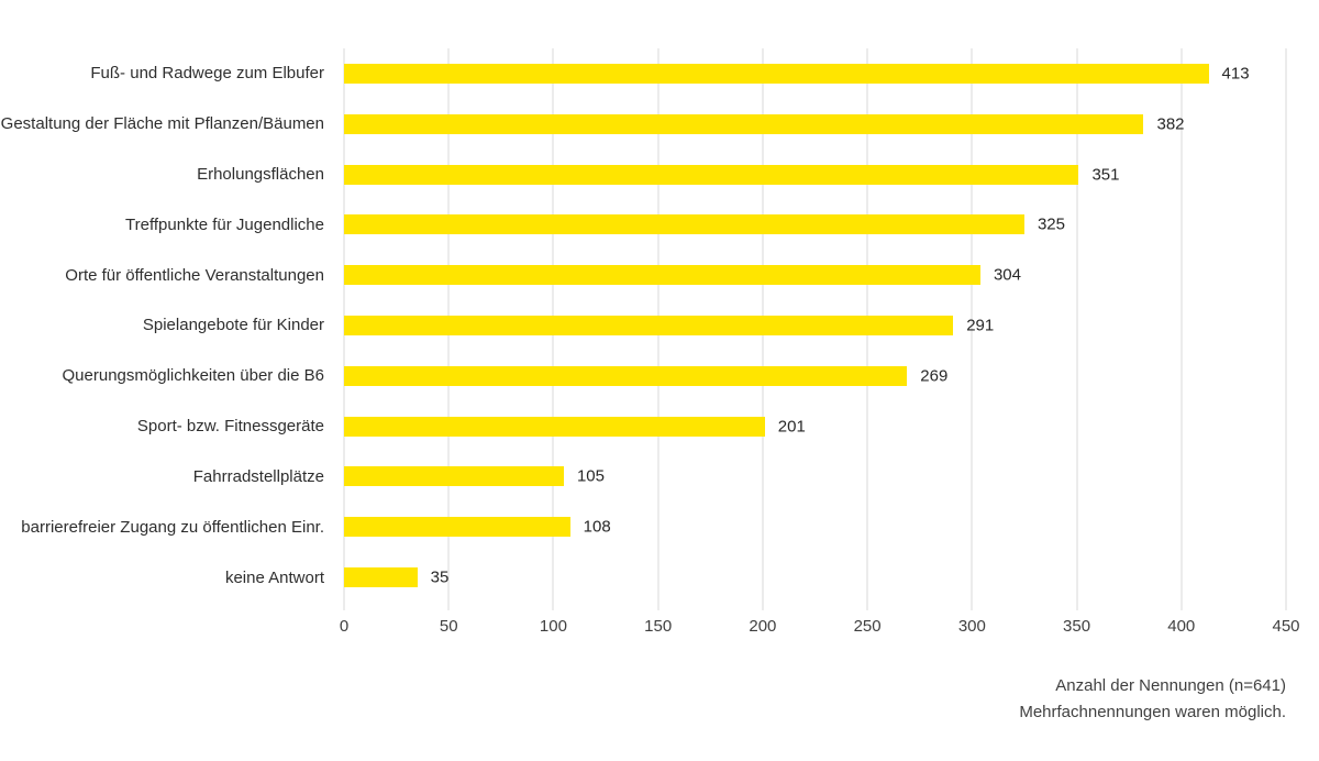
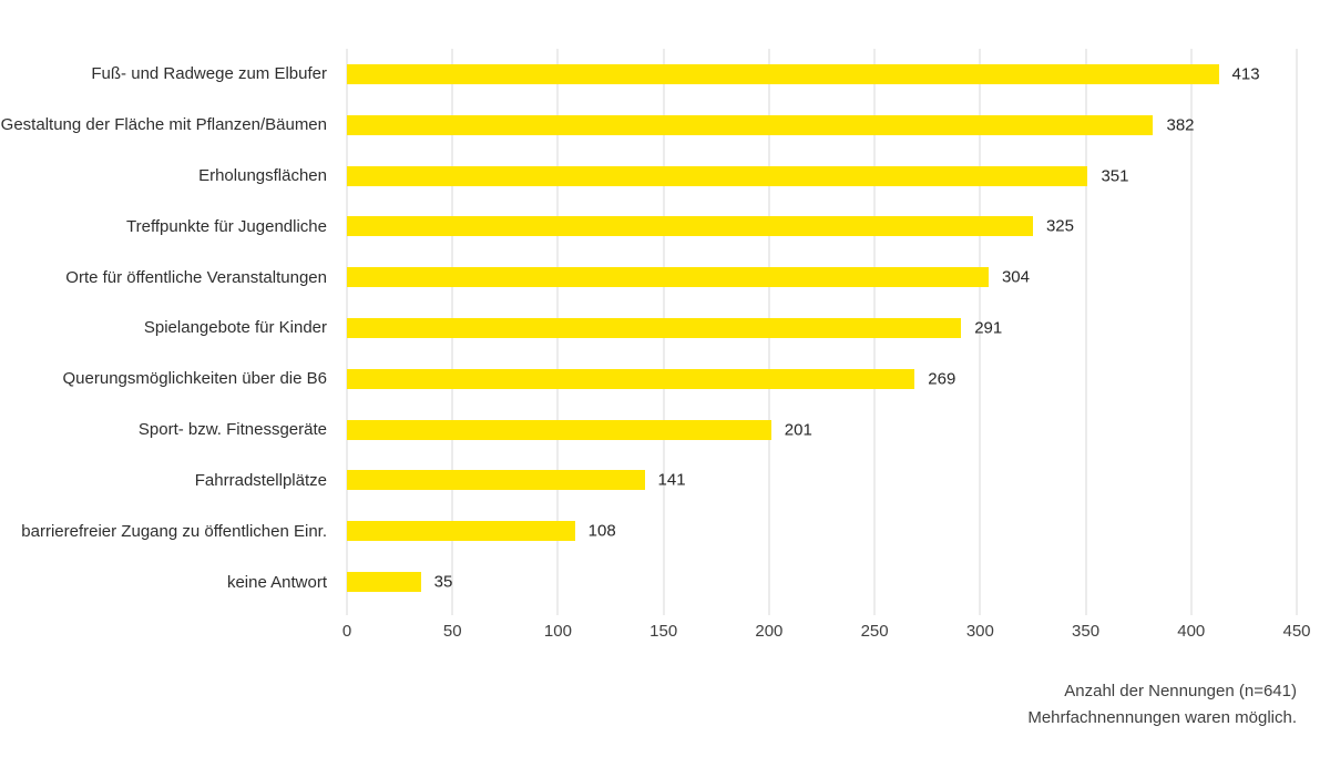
Fahrradstellplätze: 105 -> 141
